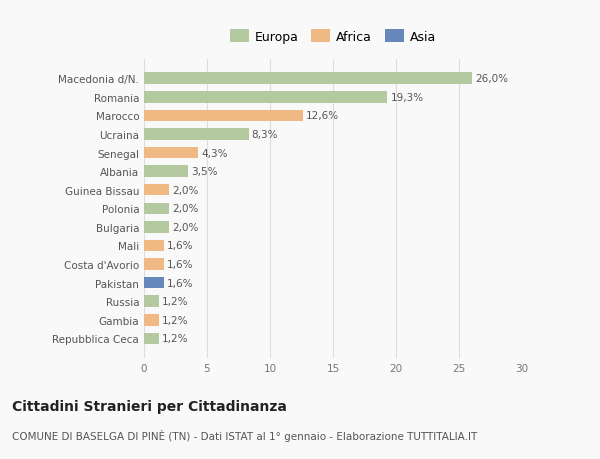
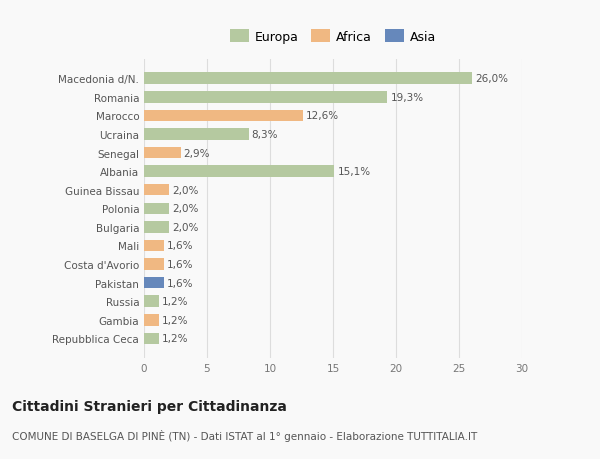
Senegal: 4,3% -> 2,9%
Albania: 3,5% -> 15,1%
